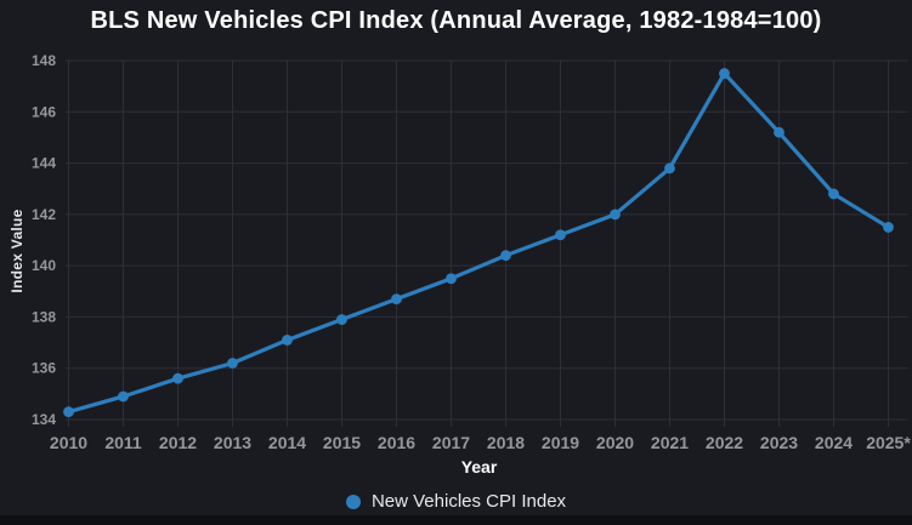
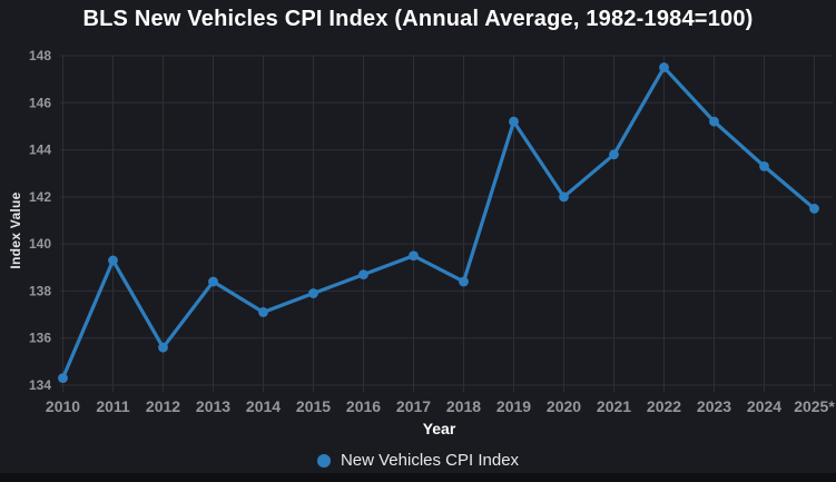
2011: 134.9 -> 139.3
2013: 136.2 -> 138.4
2018: 140.4 -> 138.4
2019: 141.2 -> 145.2
2024: 142.8 -> 143.3
